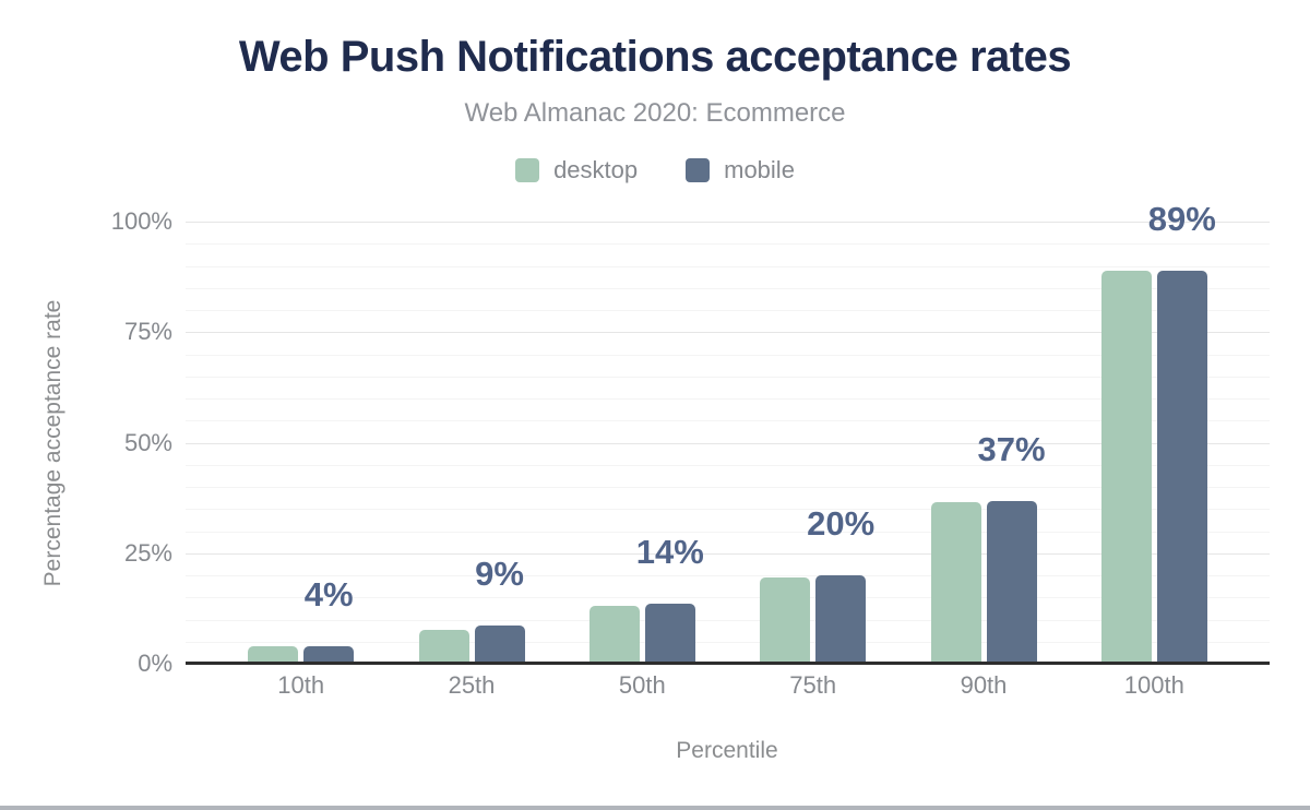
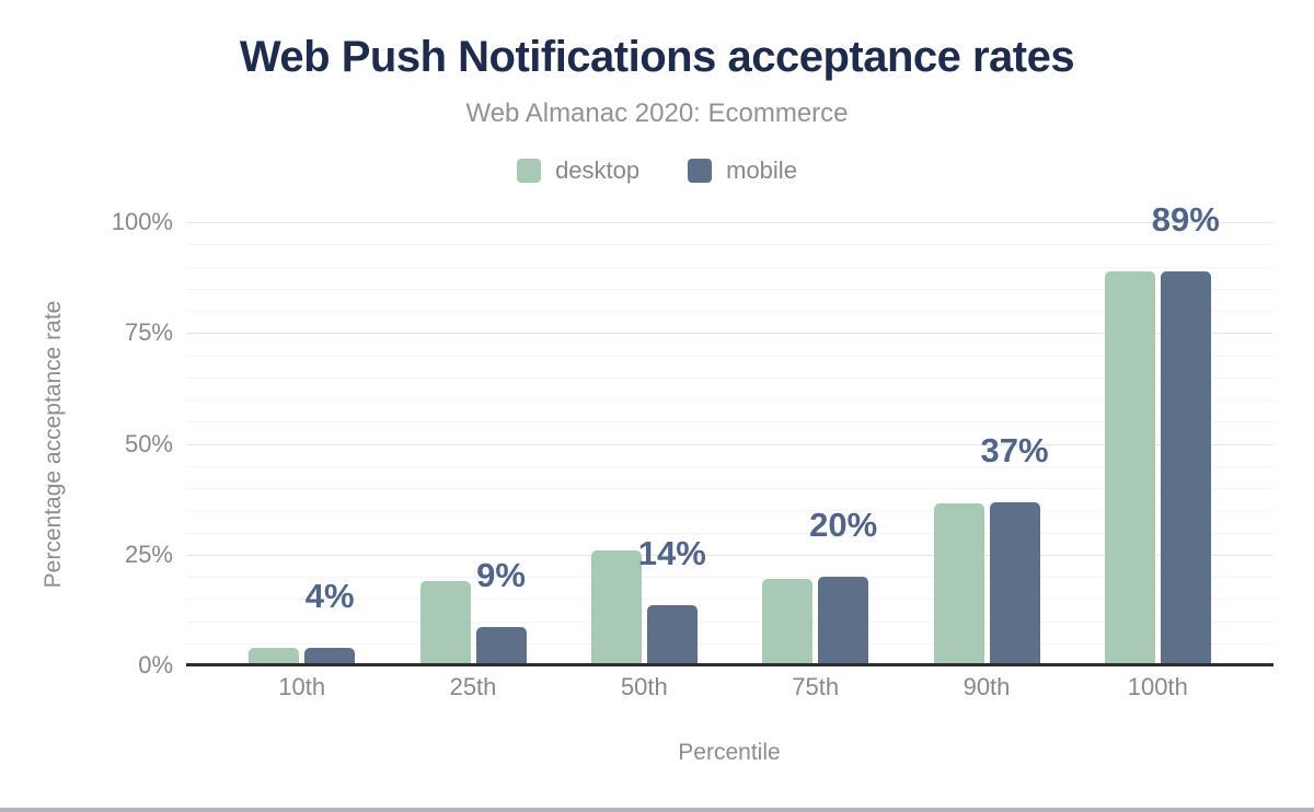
desktop/25th: 8% -> 19%
desktop/50th: 13% -> 26%
